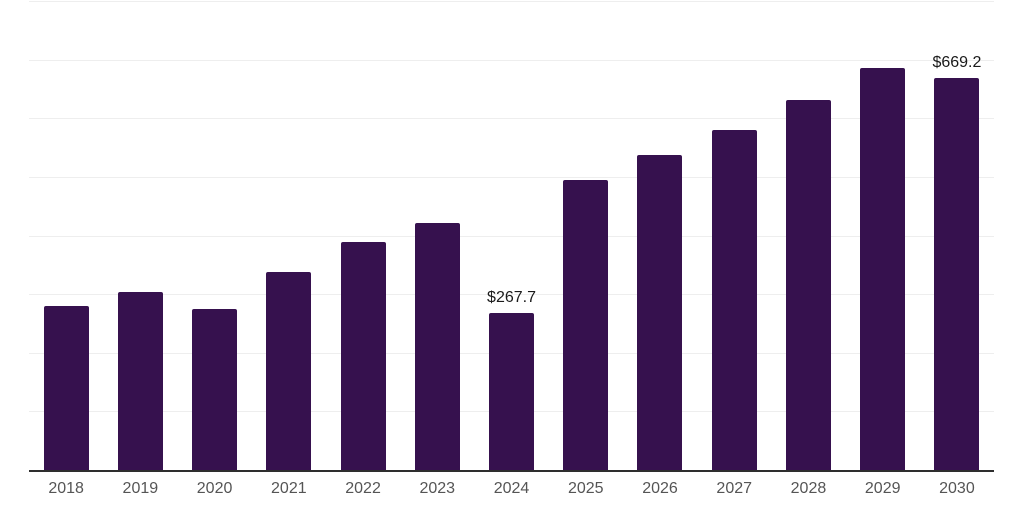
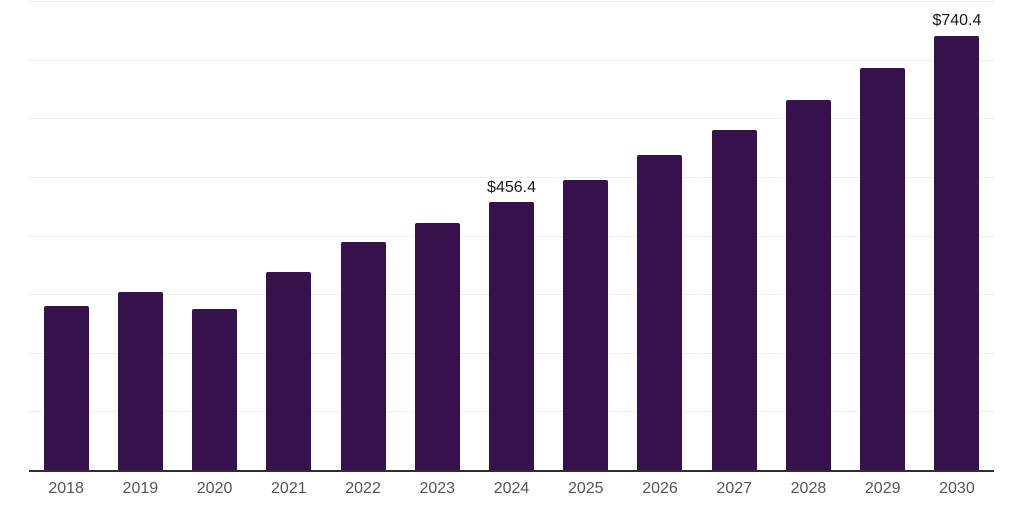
2024: $267.7 -> $456.4
2030: $669.2 -> $740.4
